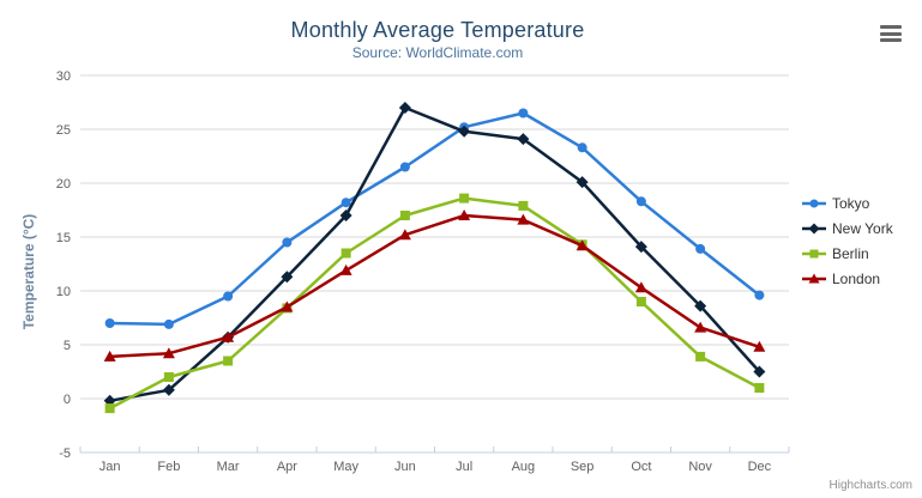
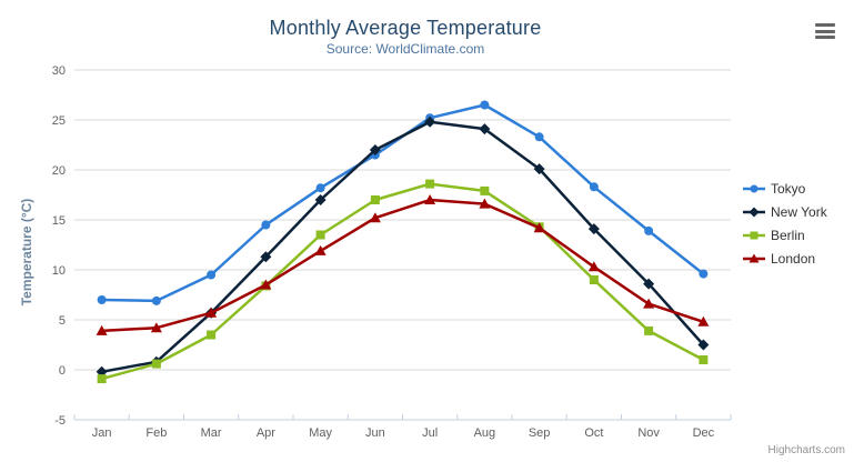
Berlin/Feb: 2 -> 1
New York/Jun: 27 -> 22
